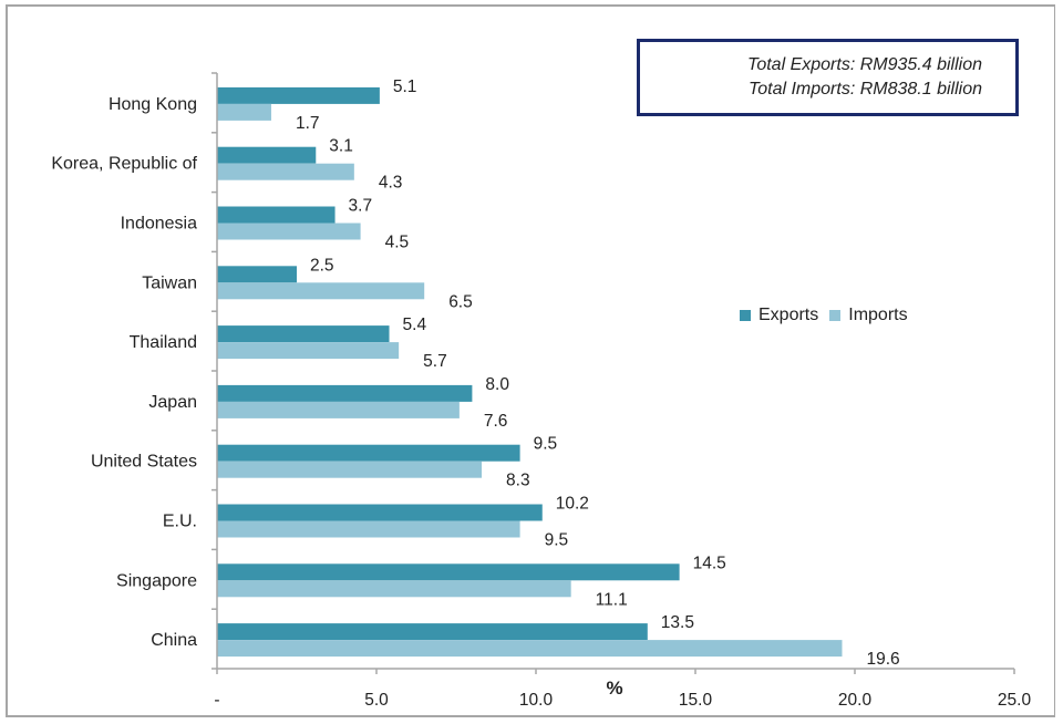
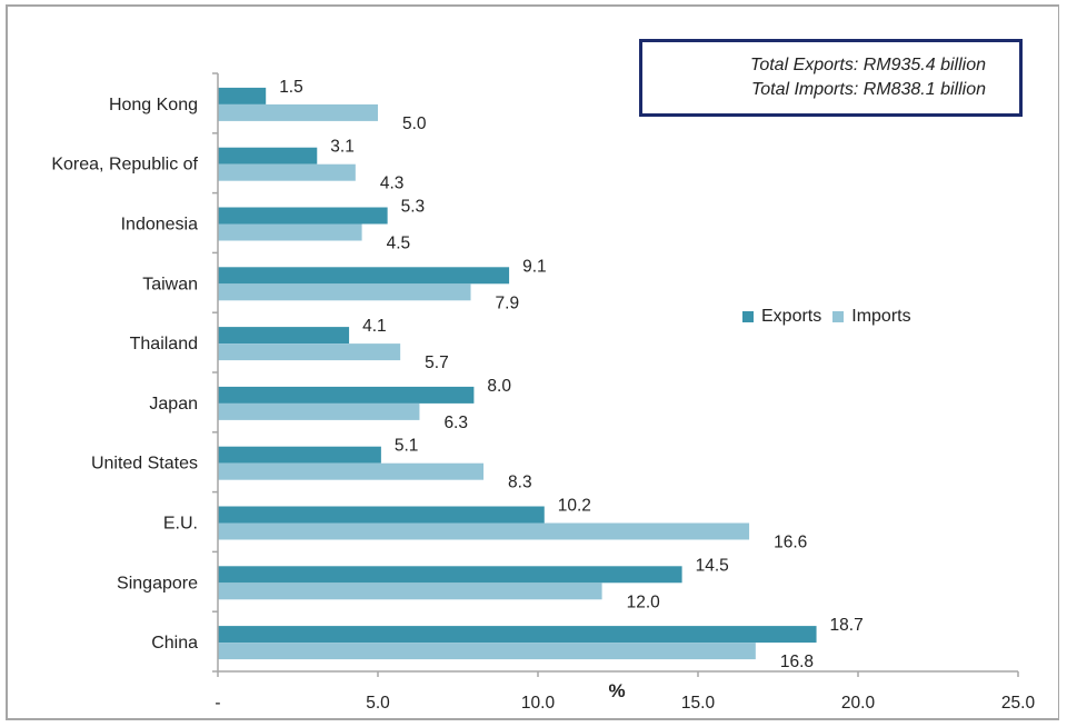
Exports/Hong Kong: 5.1 -> 1.5
Imports/Hong Kong: 1.7 -> 5.0
Exports/Indonesia: 3.7 -> 5.3
Exports/Taiwan: 2.5 -> 9.1
Imports/Taiwan: 6.5 -> 7.9
Exports/Thailand: 5.4 -> 4.1
Imports/Japan: 7.6 -> 6.3
Exports/United States: 9.5 -> 5.1
Imports/E.U.: 9.5 -> 16.6
Imports/Singapore: 11.1 -> 12.0
Exports/China: 13.5 -> 18.7
Imports/China: 19.6 -> 16.8
